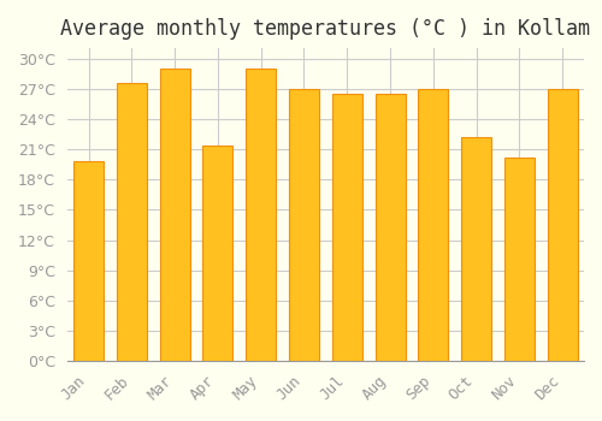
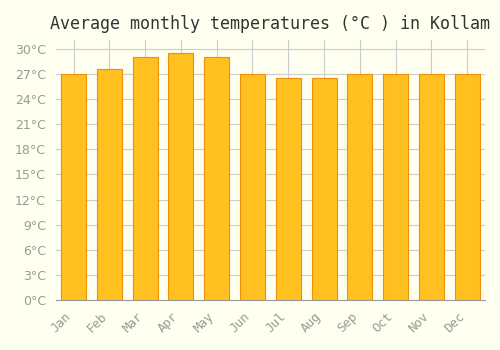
Jan: 19.8°C -> 27.0°C
Apr: 21.4°C -> 29.5°C
Oct: 22.2°C -> 27.0°C
Nov: 20.2°C -> 27.0°C
